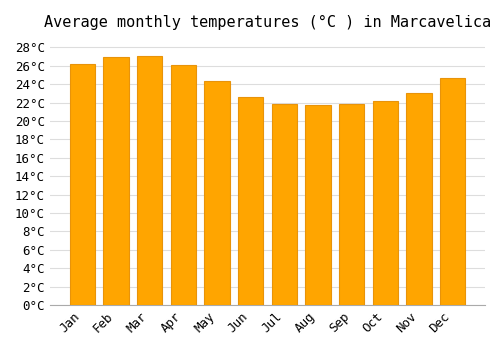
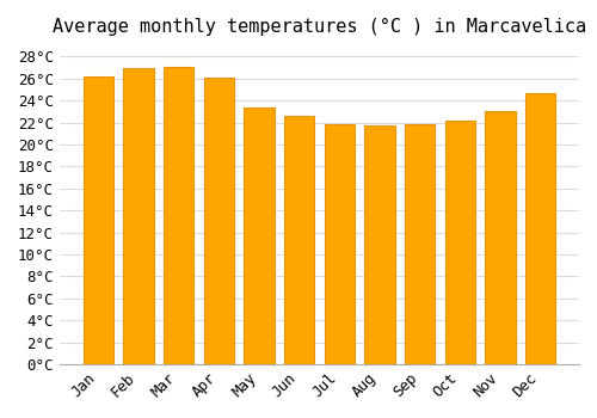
May: 24.3°C -> 23.4°C
